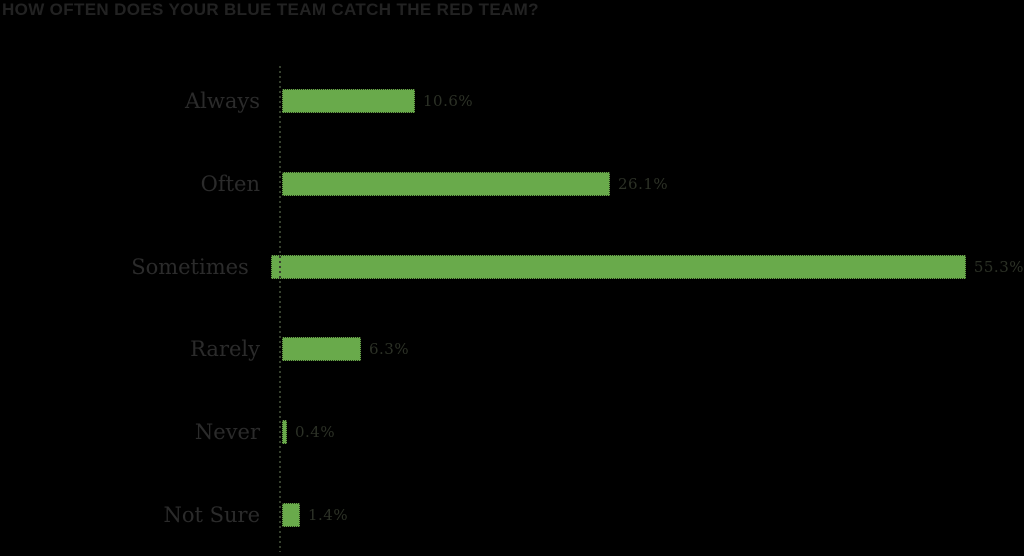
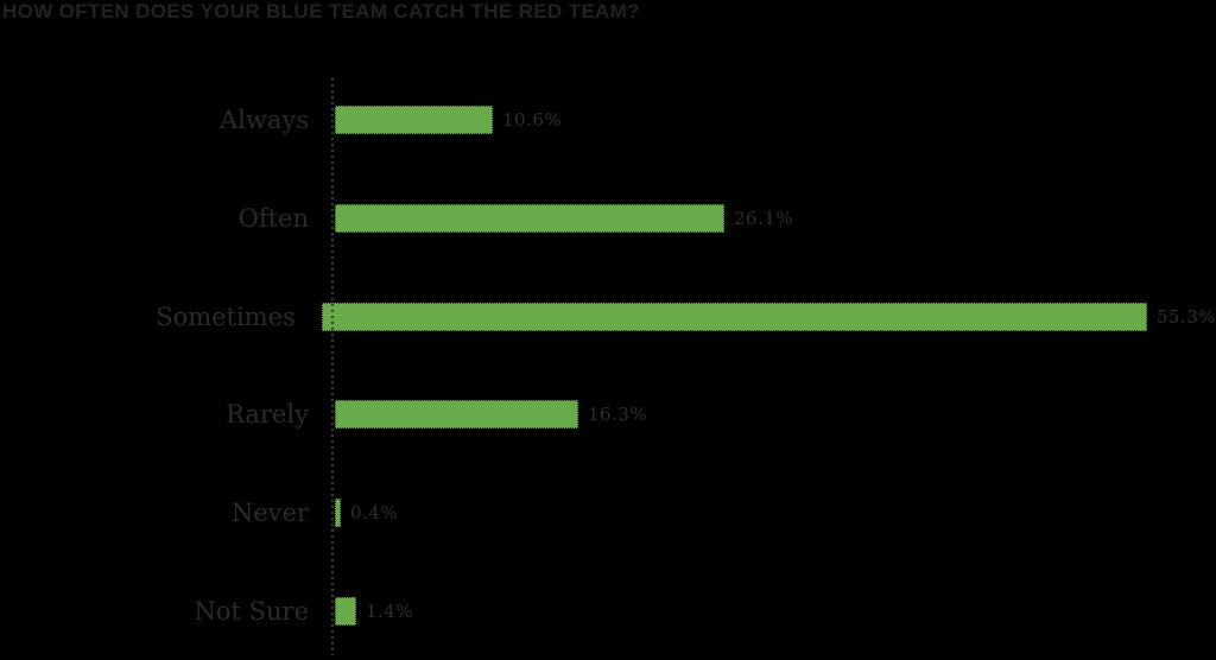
Rarely: 6.3% -> 16.3%
